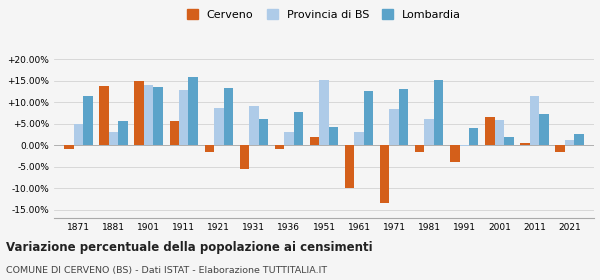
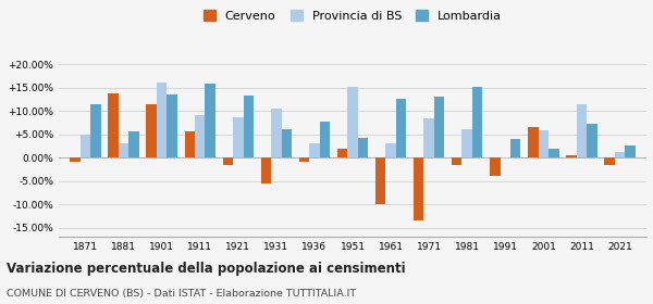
Cerveno/1901: 15.0% -> 11.5%
Provincia di BS/1901: 14.0% -> 16.0%
Provincia di BS/1911: 12.8% -> 9.0%
Provincia di BS/1931: 9.0% -> 10.5%
